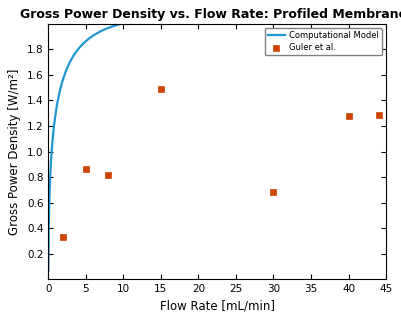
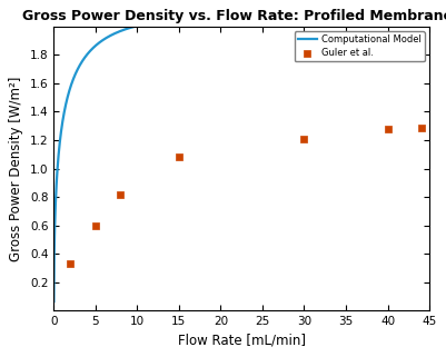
Guler et al./5: 0.86 -> 0.60
Guler et al./15: 1.49 -> 1.08
Guler et al./30: 0.68 -> 1.21
